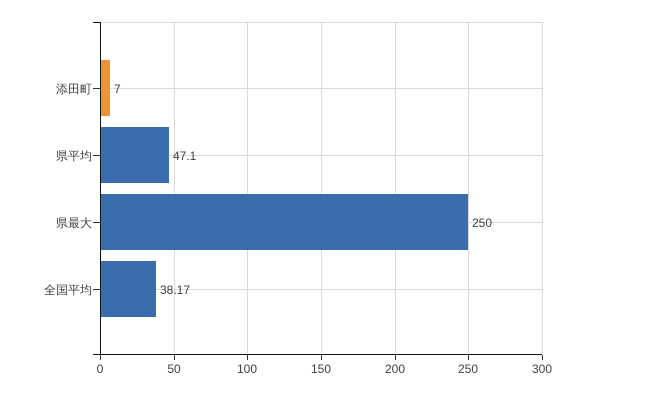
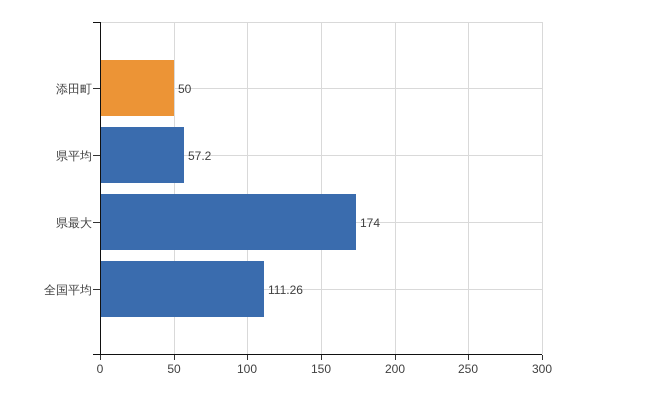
添田町: 7 -> 50
県平均: 47.1 -> 57.2
県最大: 250 -> 174
全国平均: 38.17 -> 111.26
